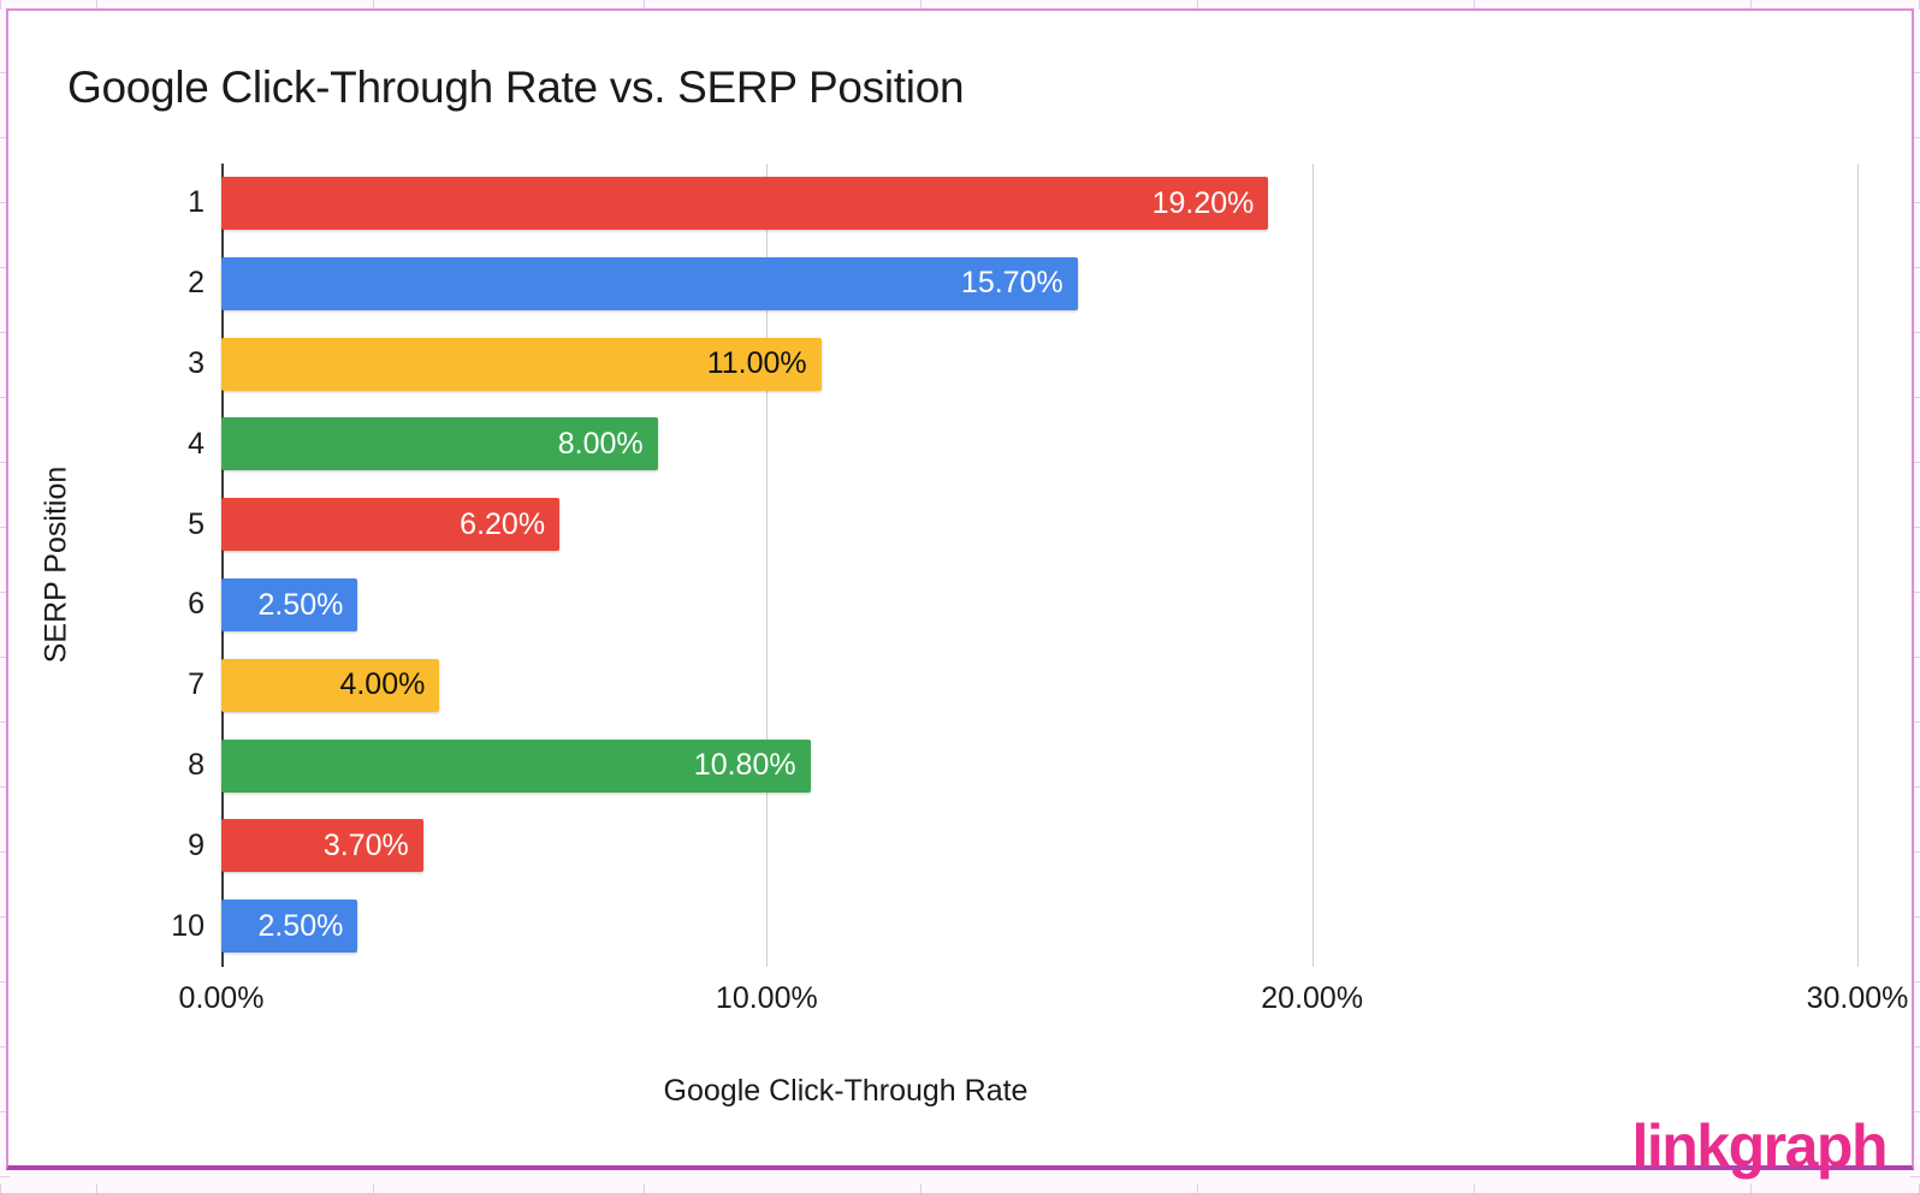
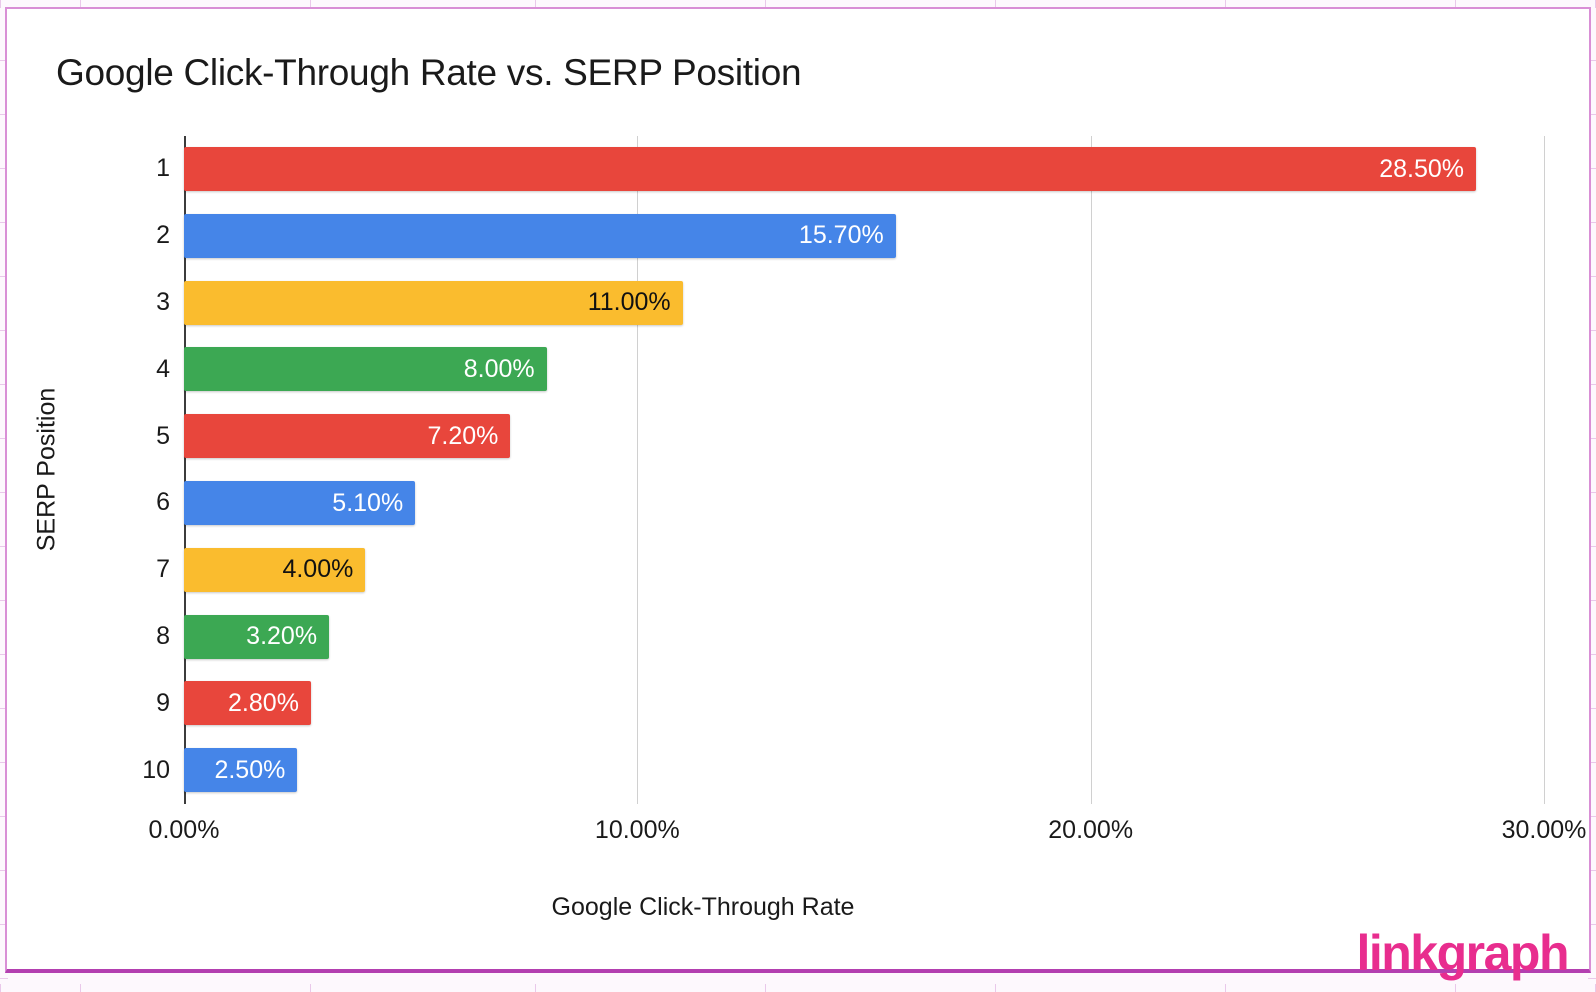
1: 19.20% -> 28.50%
5: 6.20% -> 7.20%
6: 2.50% -> 5.10%
8: 10.80% -> 3.20%
9: 3.70% -> 2.80%
